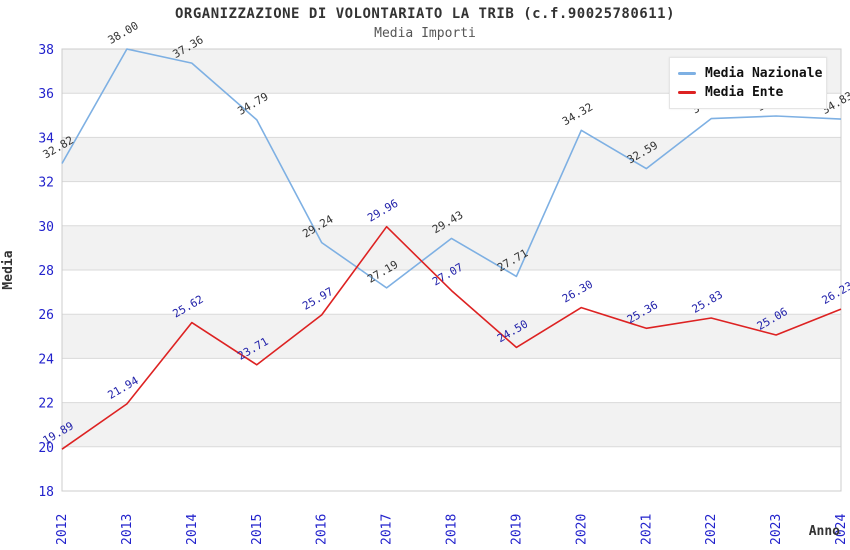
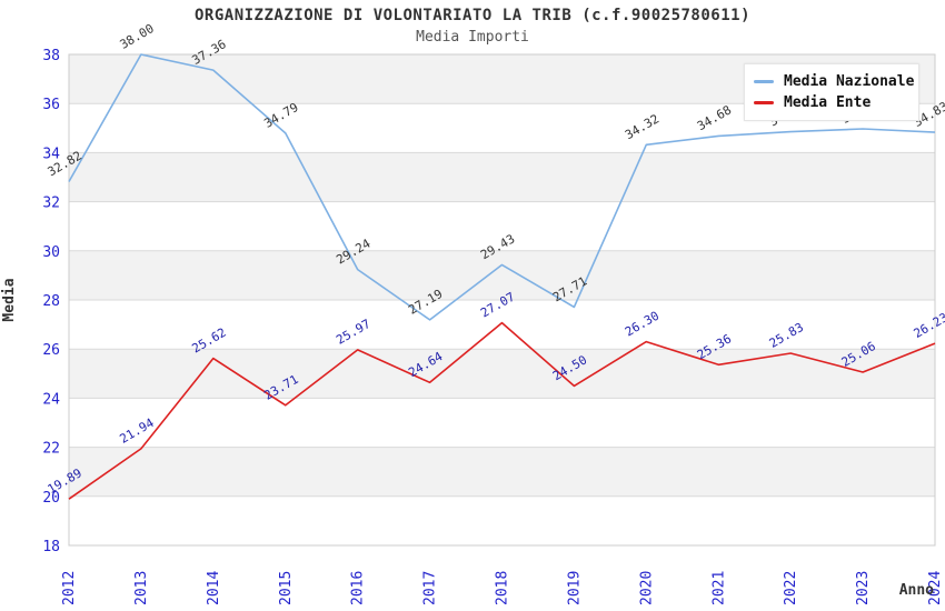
Media Ente/2017: 29.96 -> 24.64
Media Nazionale/2021: 32.59 -> 34.68
